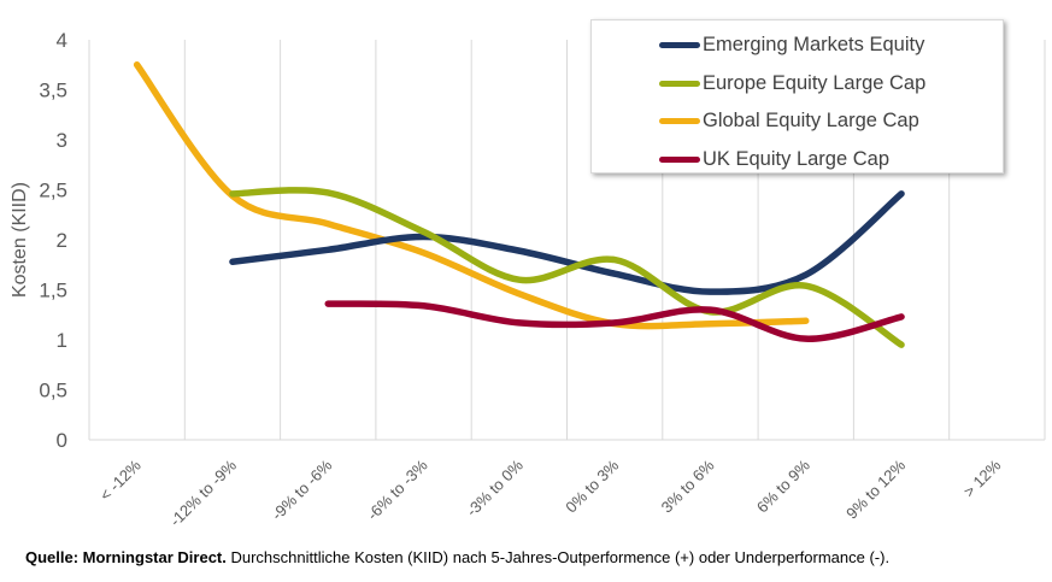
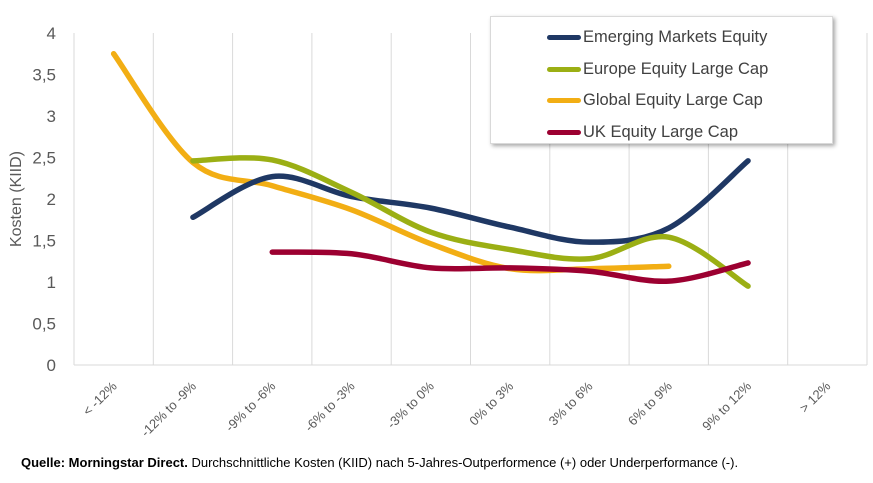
Emerging Markets Equity/-9% to -6%: 1.9 -> 2.3
Europe Equity Large Cap/0% to 3%: 1.8 -> 1.4
UK Equity Large Cap/3% to 6%: 1.3 -> 1.1
